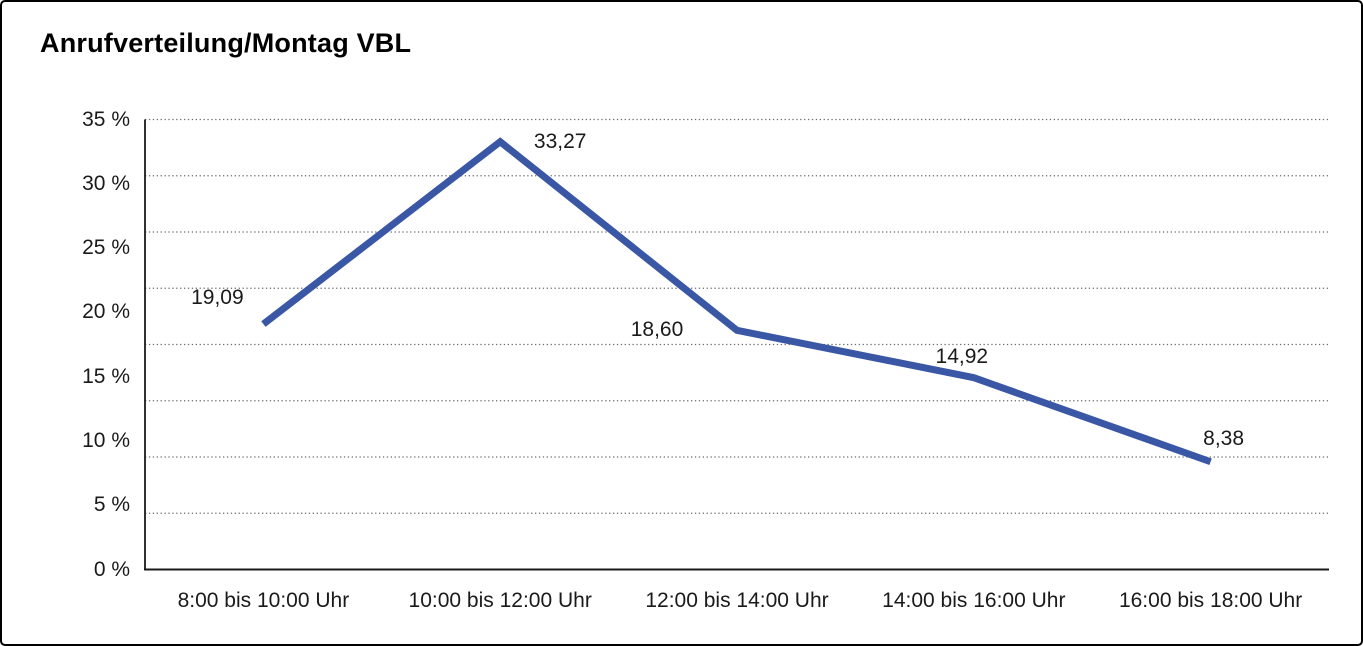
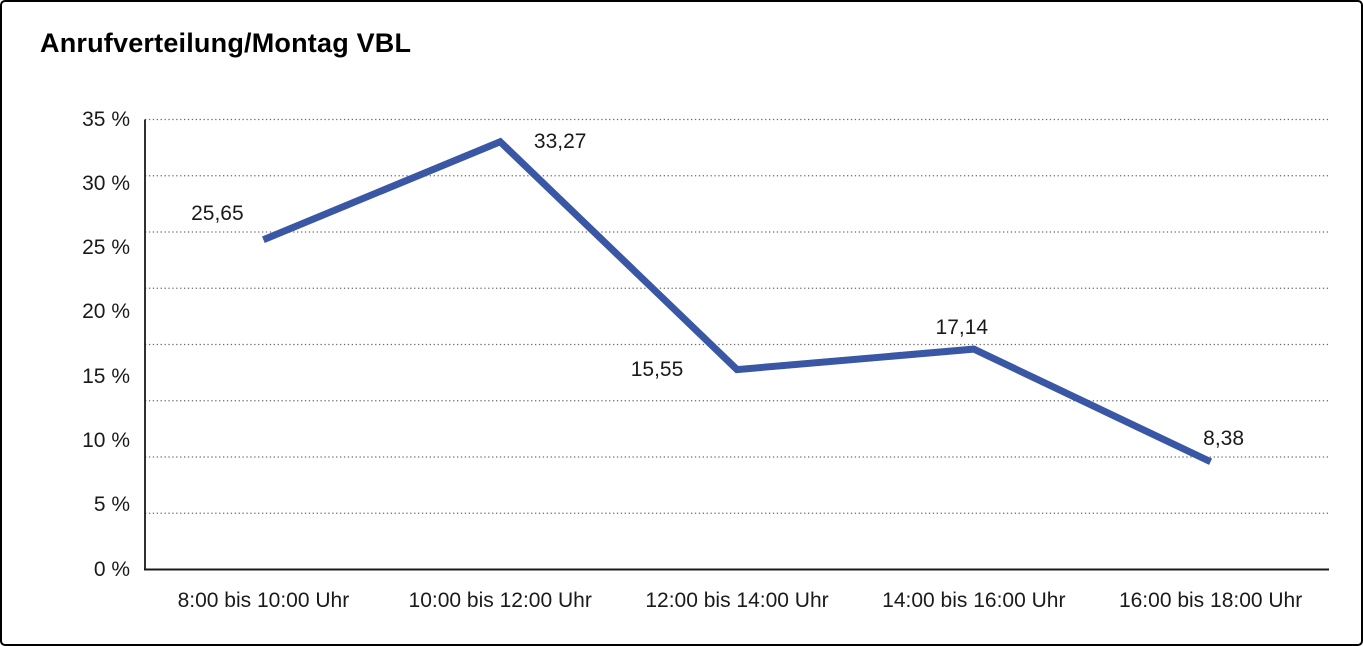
8:00 bis 10:00 Uhr: 19,09 -> 25,65
12:00 bis 14:00 Uhr: 18,60 -> 15,55
14:00 bis 16:00 Uhr: 14,92 -> 17,14
